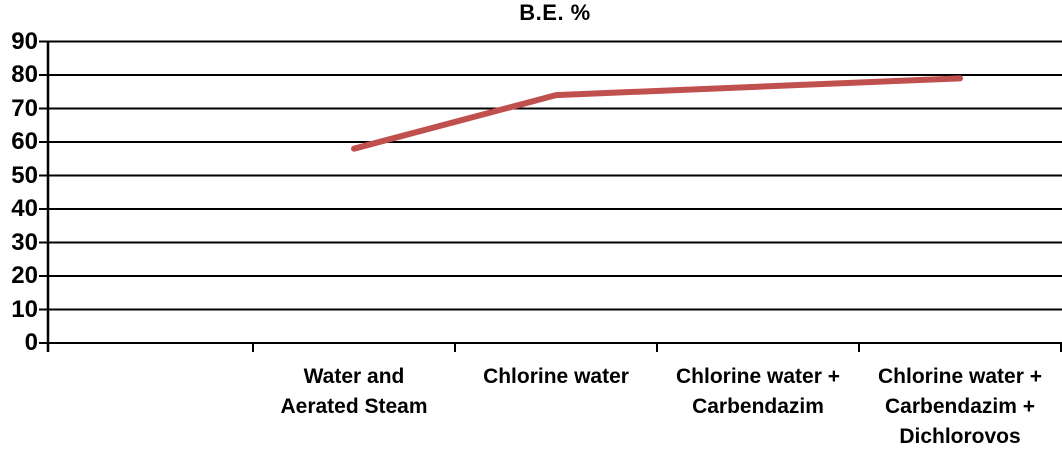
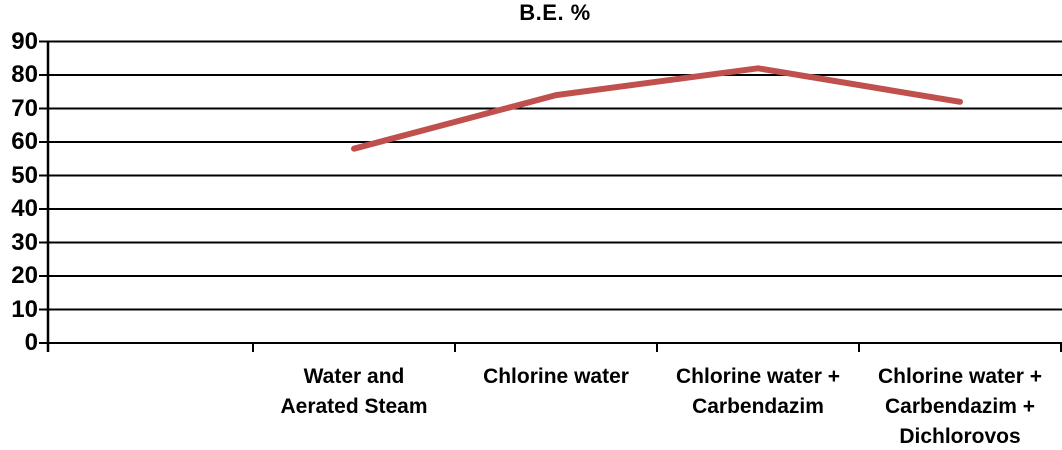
Chlorine water + Carbendazim: 76 -> 82
Chlorine water + Carbendazim + Dichlorovos: 79 -> 72
